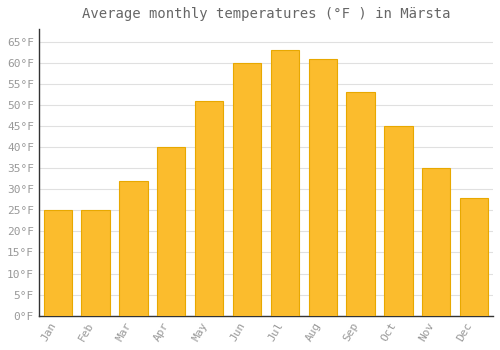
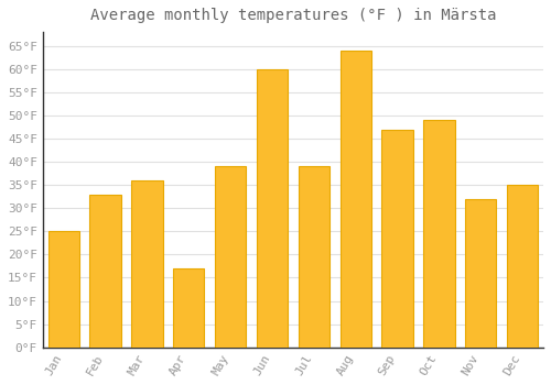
Feb: 25°F -> 33°F
Mar: 32°F -> 36°F
Apr: 40°F -> 17°F
May: 51°F -> 39°F
Jul: 63°F -> 39°F
Aug: 61°F -> 64°F
Sep: 53°F -> 47°F
Oct: 45°F -> 49°F
Nov: 35°F -> 32°F
Dec: 28°F -> 35°F
